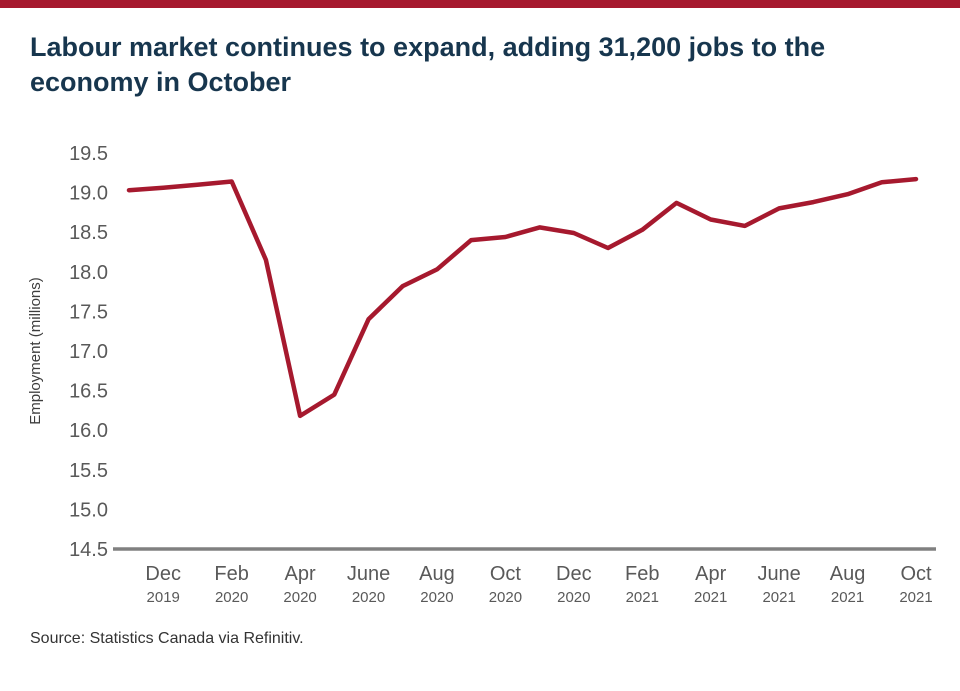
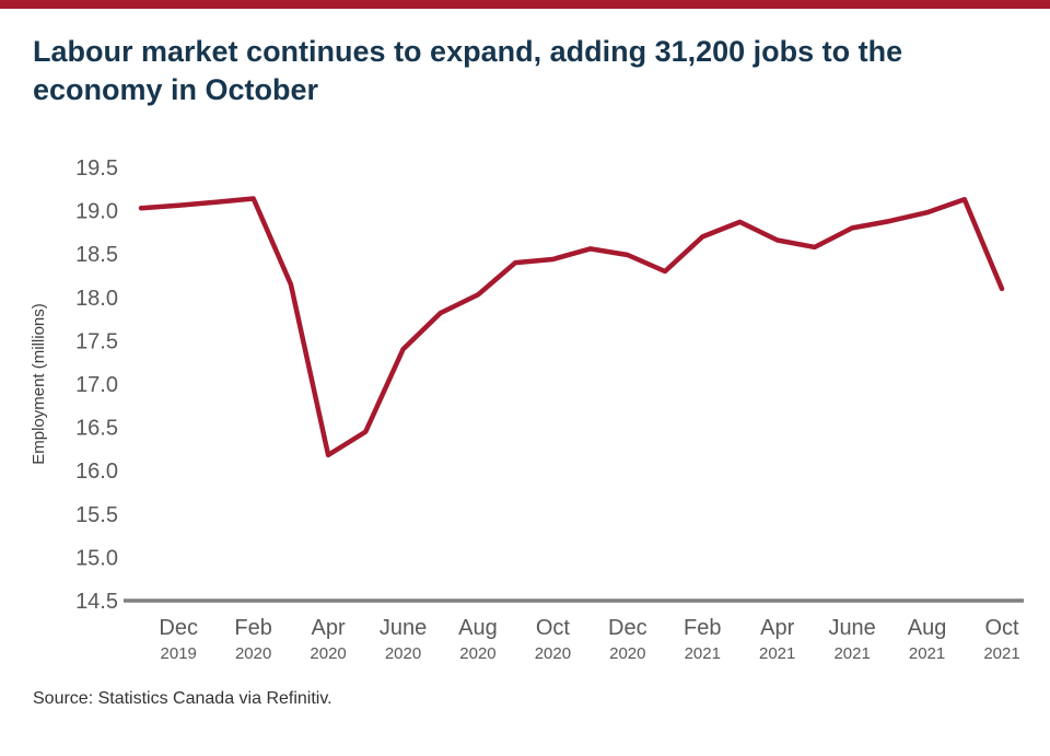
Feb 2021: 18.5 -> 18.7
Oct 2021: 19.2 -> 18.1
